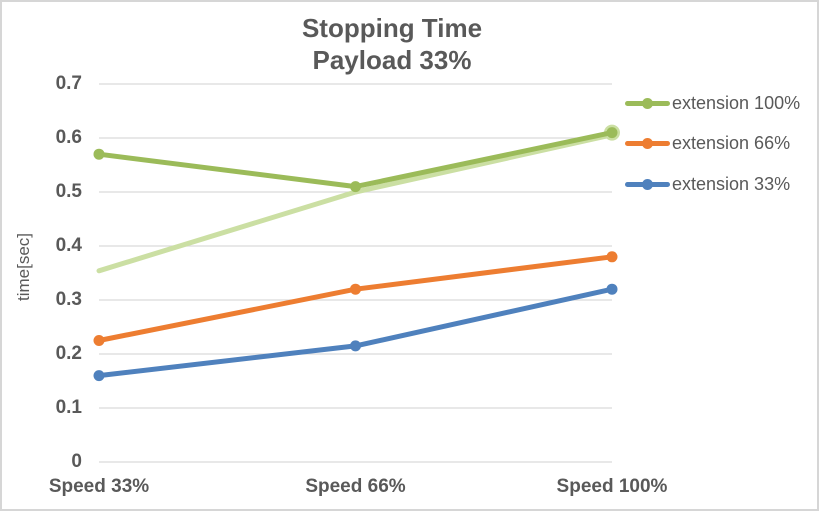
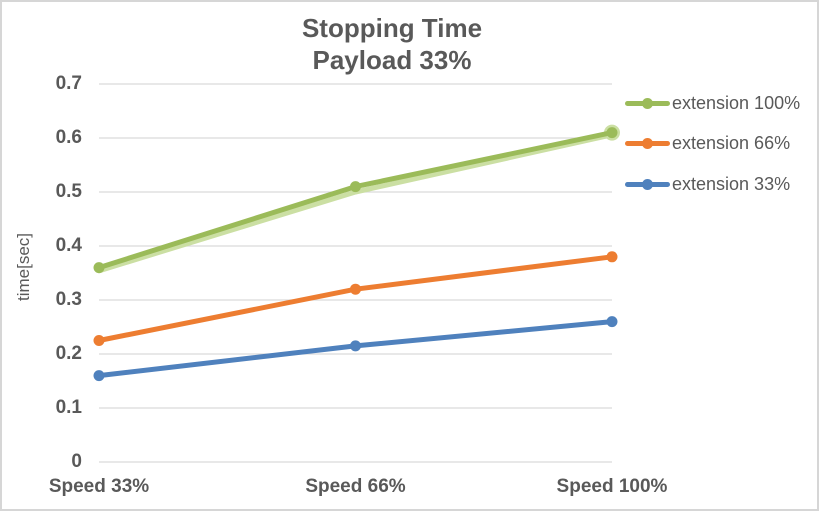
extension 100%/Speed 33%: 0.57 -> 0.36
extension 33%/Speed 100%: 0.32 -> 0.26
